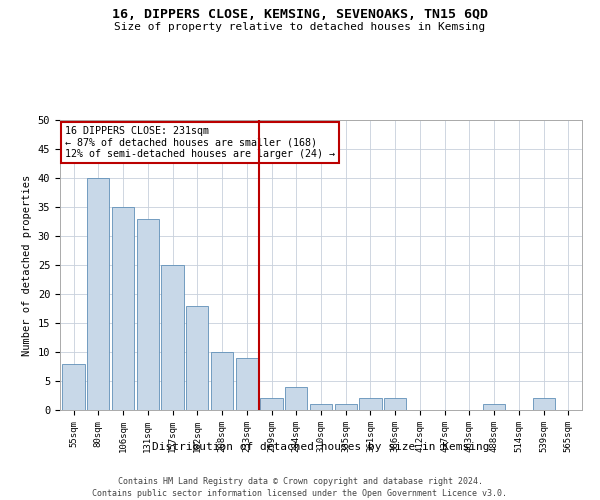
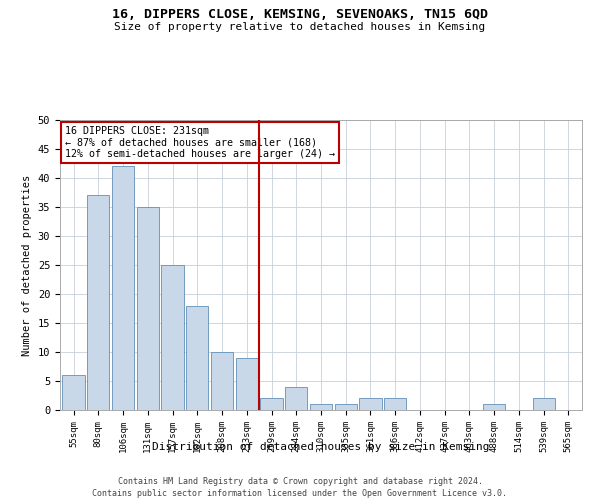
55sqm: 8 -> 6
80sqm: 40 -> 37
106sqm: 35 -> 42
131sqm: 33 -> 35
